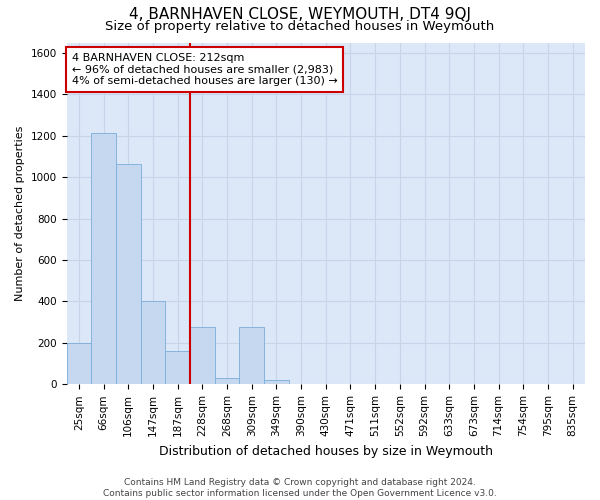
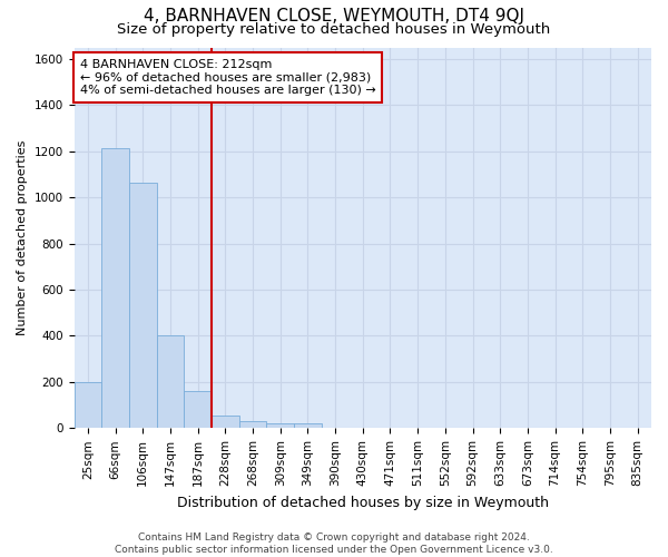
228sqm: 275 -> 55
309sqm: 275 -> 20
